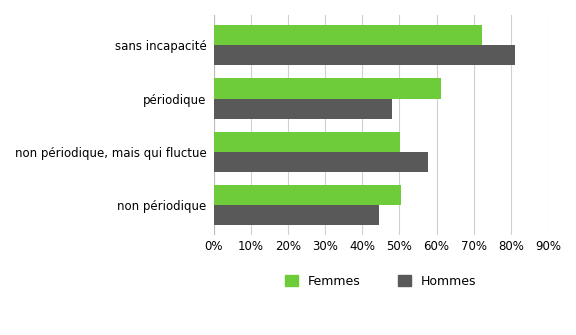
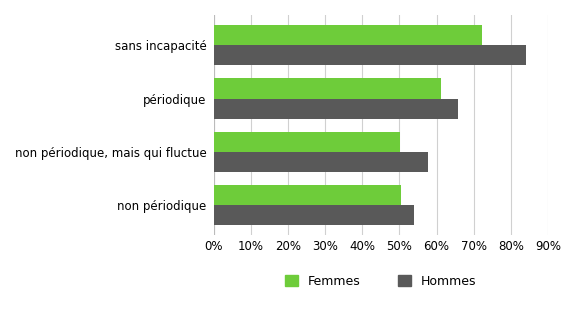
Hommes/sans incapacité: 81.0% -> 84.0%
Hommes/périodique: 48.0% -> 65.8%
Hommes/non périodique: 44.5% -> 53.8%
